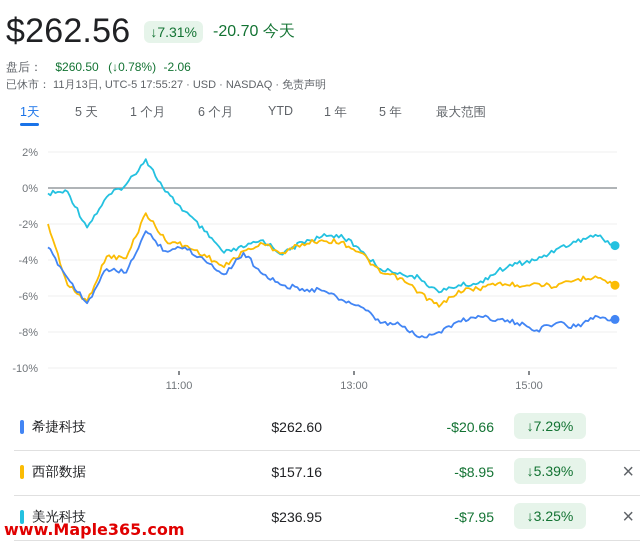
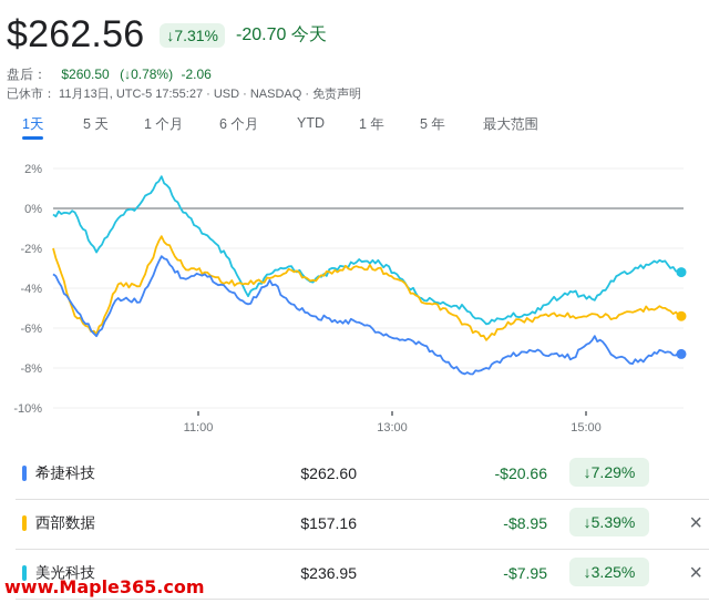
美光科技/11:00: -3.6% -> -4.4%
西部数据/11:00: -4.4% -> -3.8%
希捷科技/13:00: -7.5% -> -6.8%
美光科技/15:00: -4.0% -> -4.6%
希捷科技/15:00: -7.9% -> -6.4%
